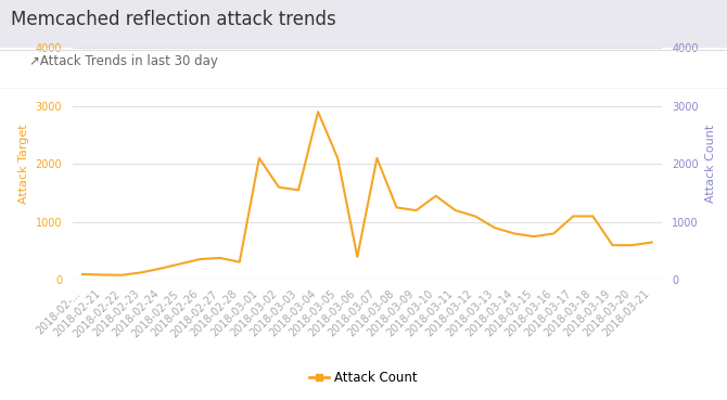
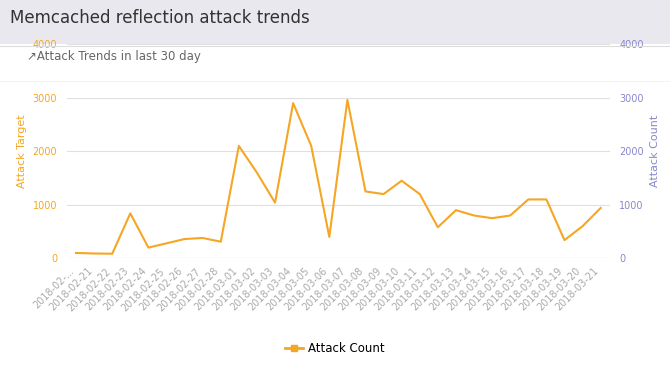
2018-02-23: 130 -> 840
2018-03-03: 1550 -> 1040
2018-03-07: 2100 -> 2960
2018-03-12: 1100 -> 580
2018-03-19: 600 -> 340
2018-03-21: 650 -> 940
